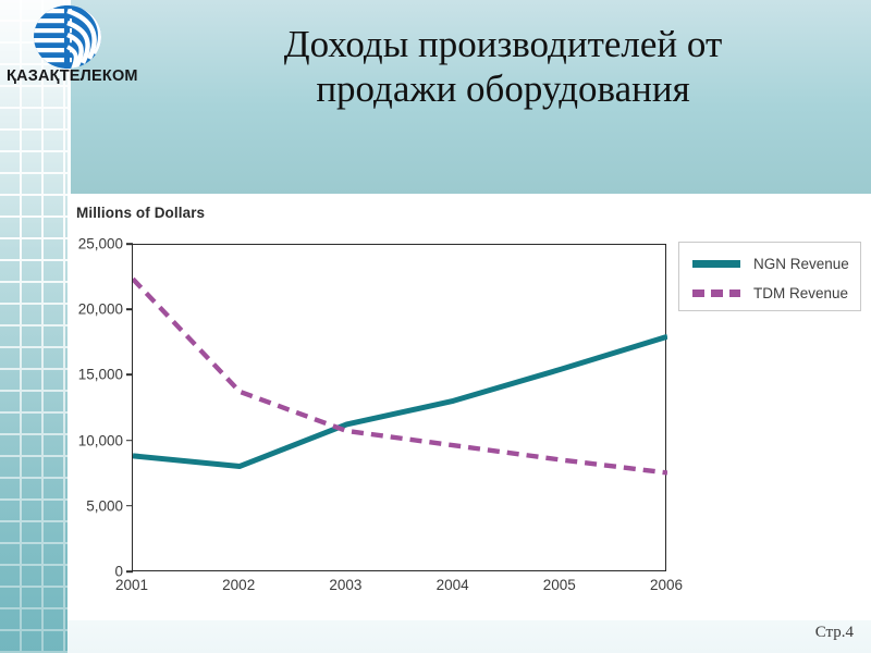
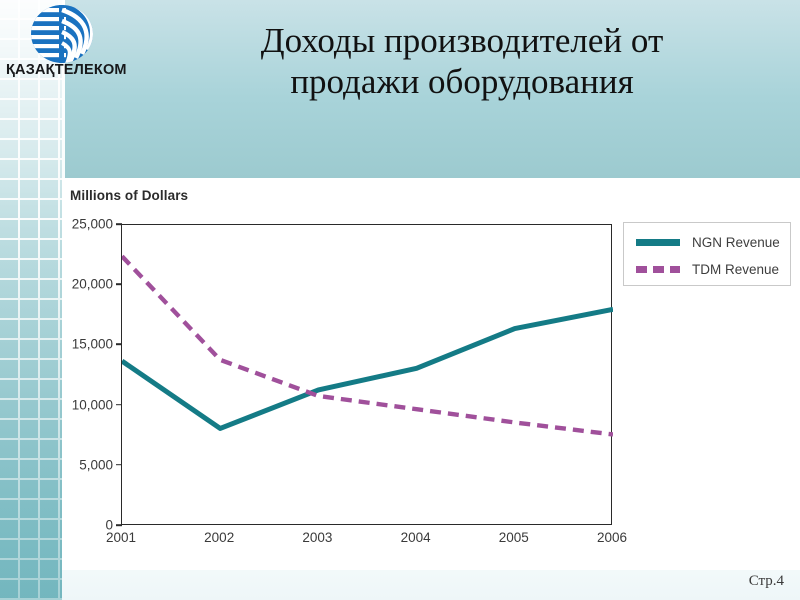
NGN Revenue/2001: 8900 -> 13700
NGN Revenue/2005: 15500 -> 16400
